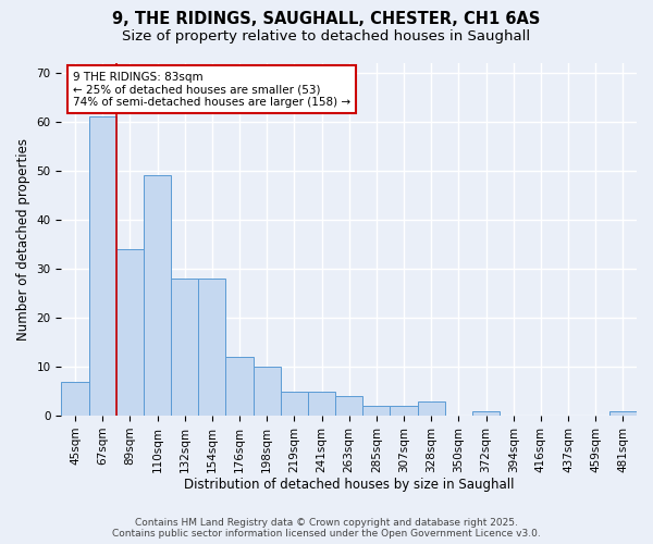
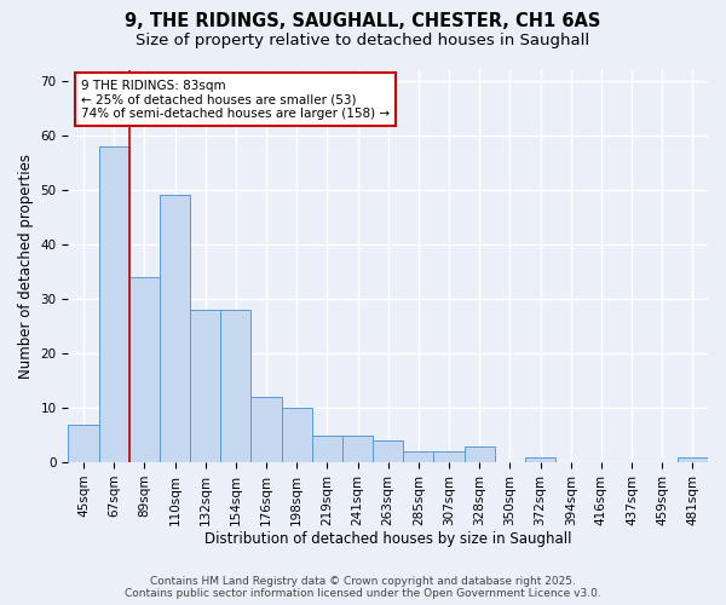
67sqm: 61 -> 58
